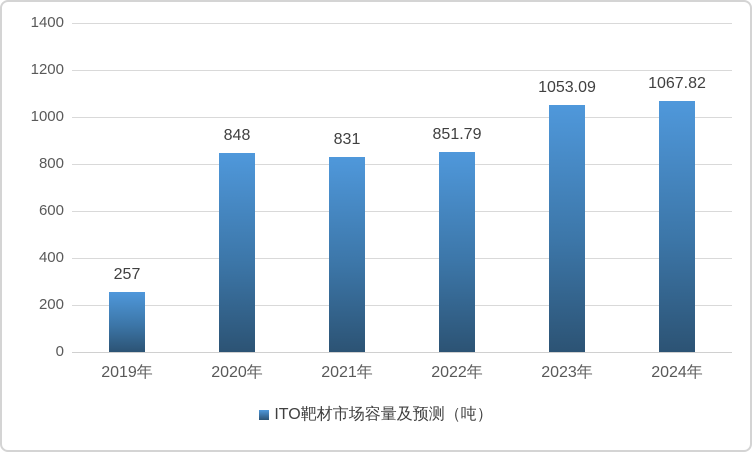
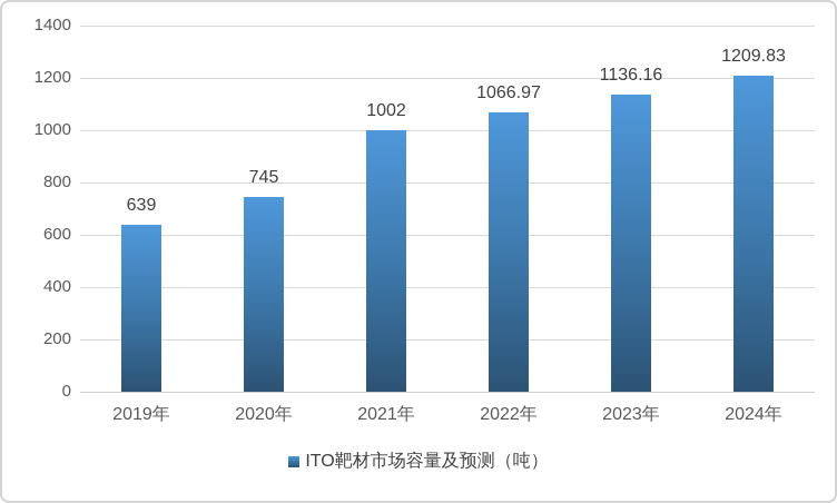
2019年: 257 -> 639
2020年: 848 -> 745
2021年: 831 -> 1002
2022年: 851.79 -> 1066.97
2023年: 1053.09 -> 1136.16
2024年: 1067.82 -> 1209.83
